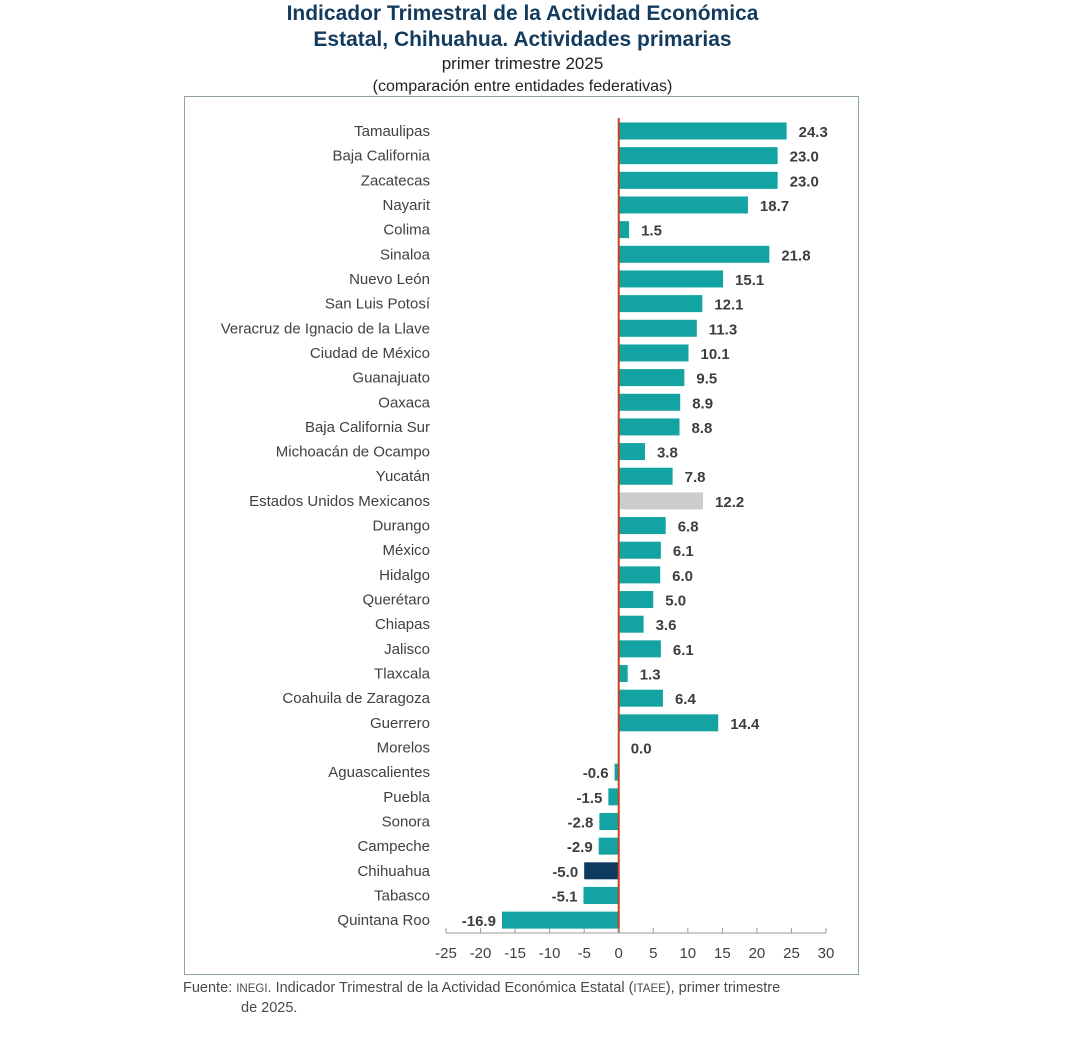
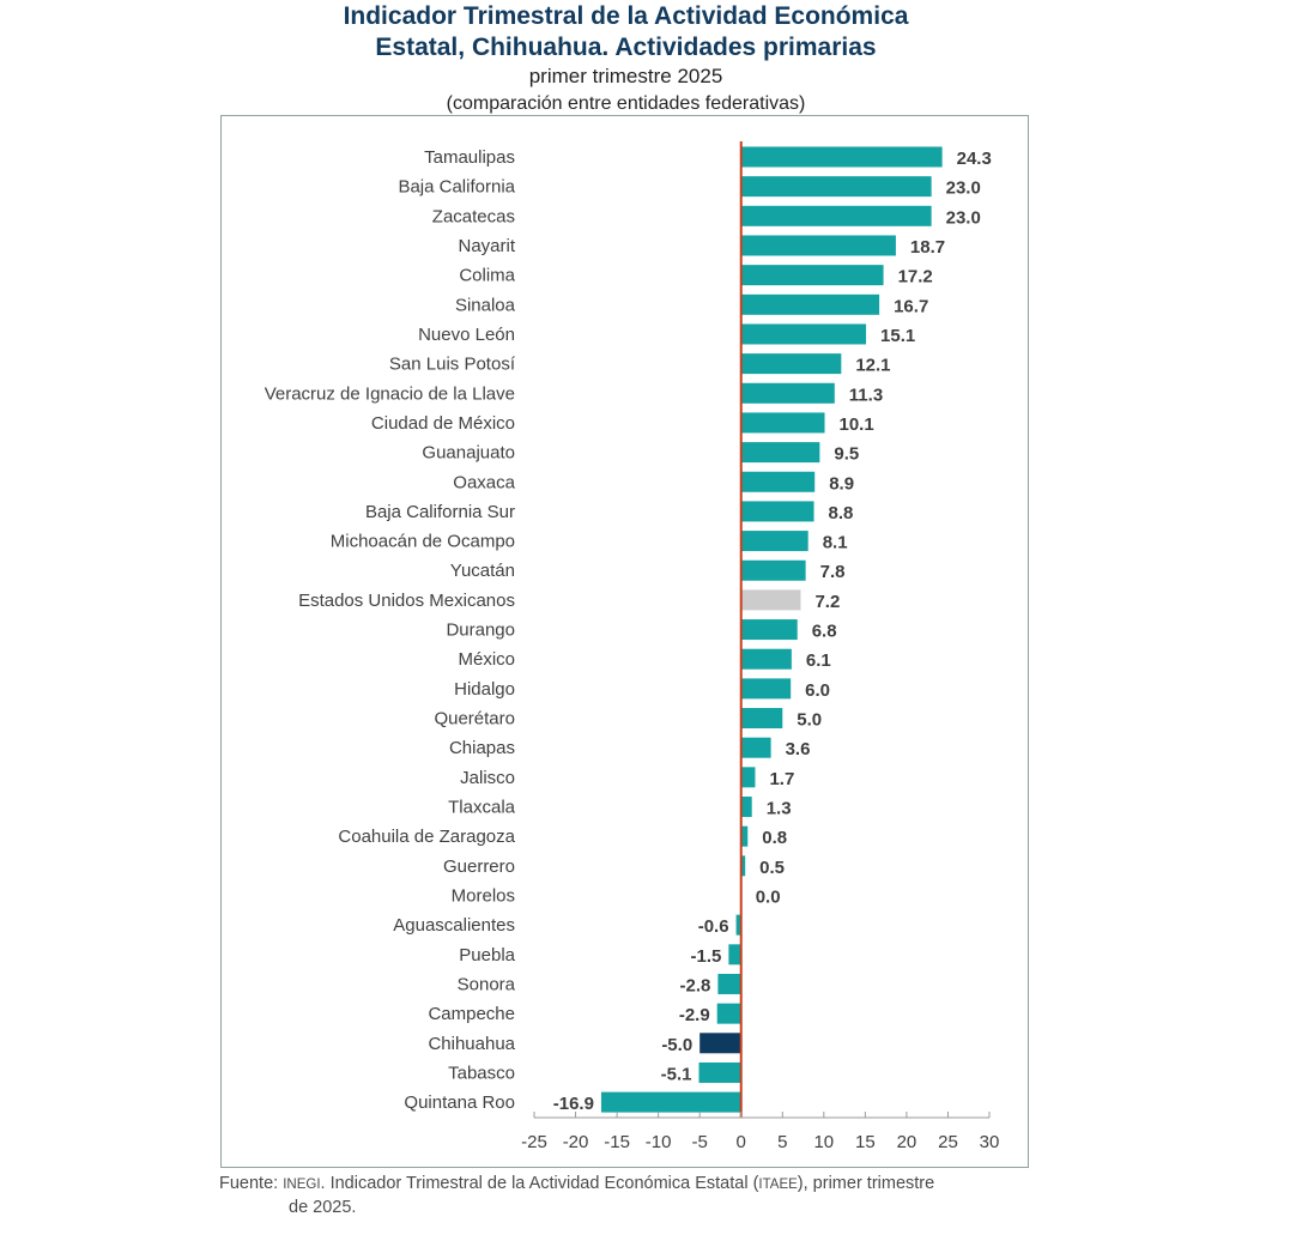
Colima: 1.5 -> 17.2
Sinaloa: 21.8 -> 16.7
Michoacán de Ocampo: 3.8 -> 8.1
Estados Unidos Mexicanos: 12.2 -> 7.2
Jalisco: 6.1 -> 1.7
Coahuila de Zaragoza: 6.4 -> 0.8
Guerrero: 14.4 -> 0.5
